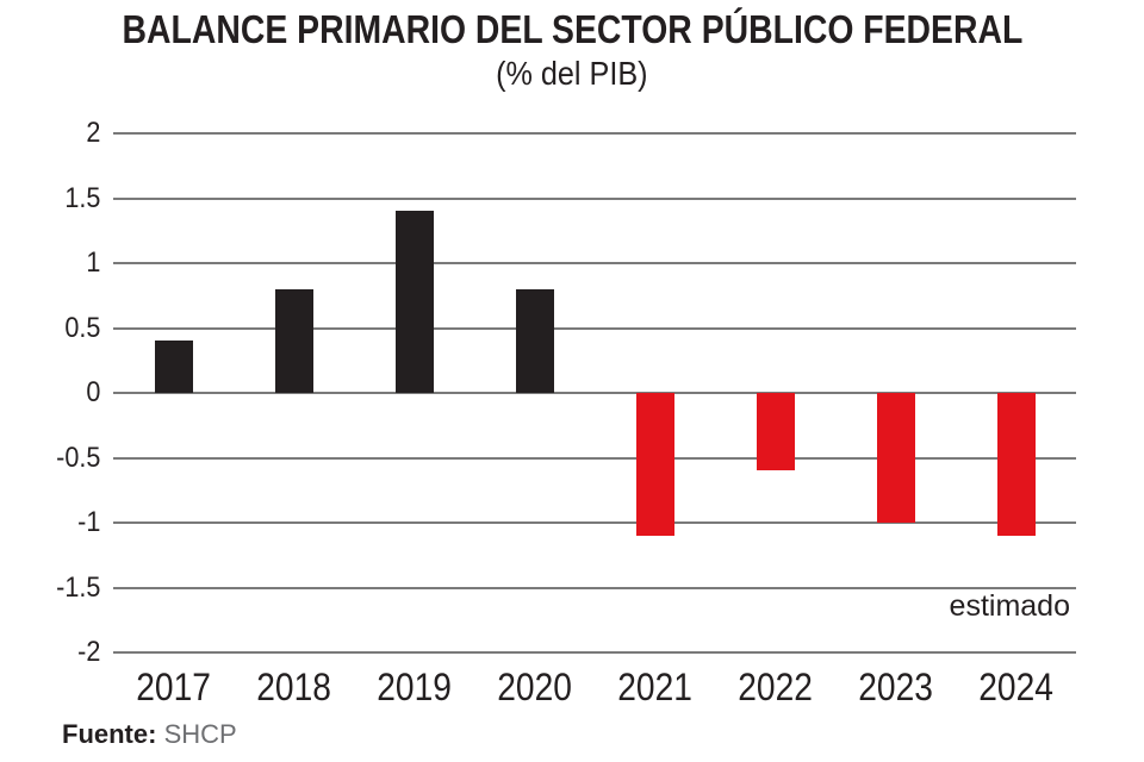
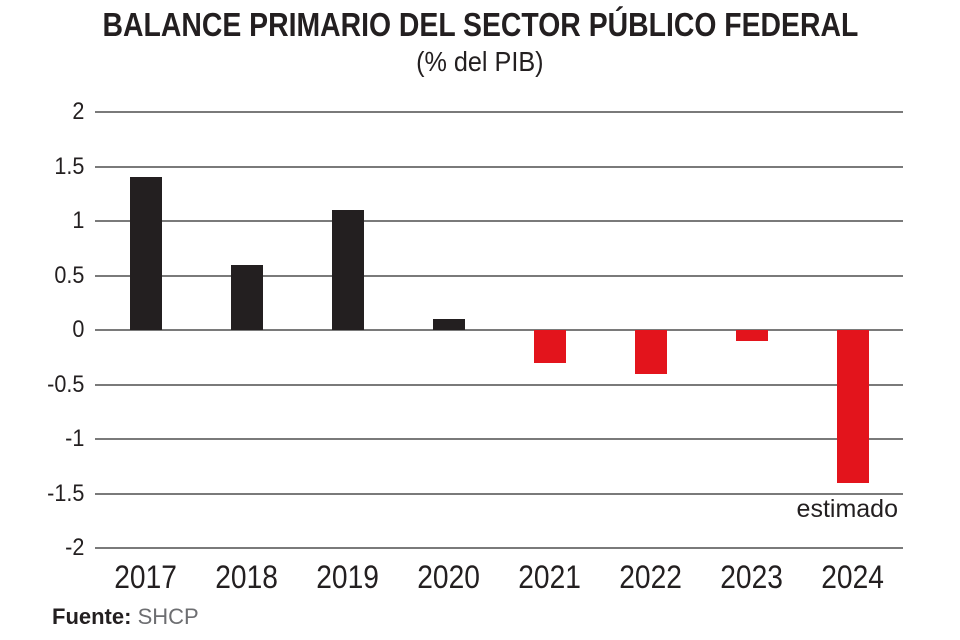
2017: 0.4 -> 1.4
2018: 0.8 -> 0.6
2019: 1.4 -> 1.1
2020: 0.8 -> 0.1
2021: -1.1 -> -0.3
2022: -0.6 -> -0.4
2023: -1.0 -> -0.1
2024: -1.1 -> -1.4
